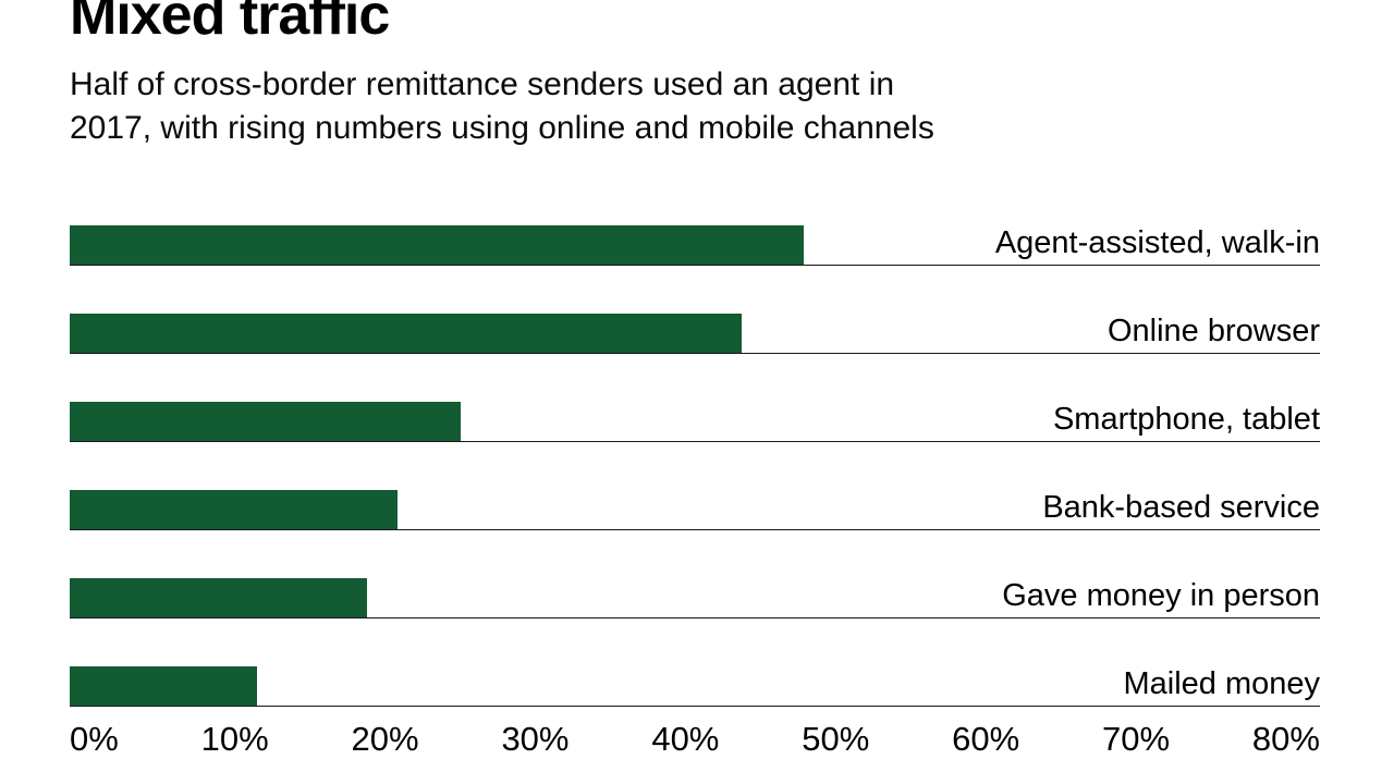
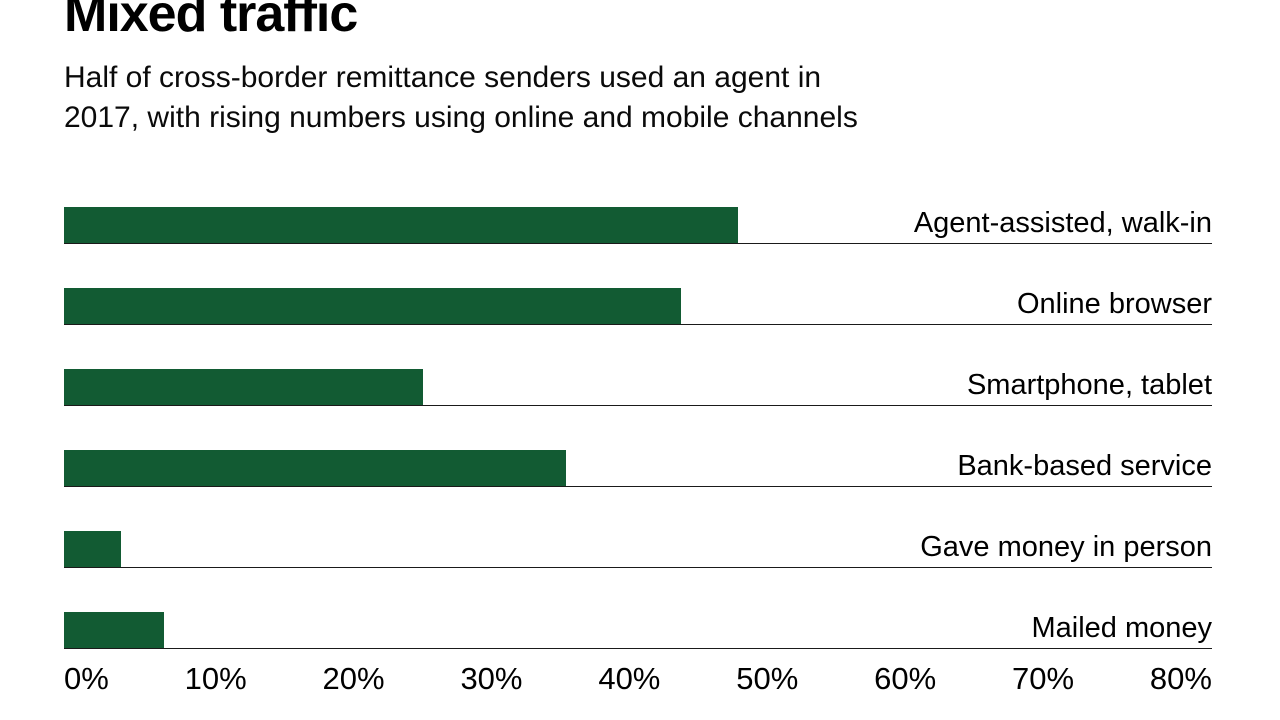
Bank-based service: 21% -> 35%
Gave money in person: 19% -> 4%
Mailed money: 12% -> 7%
